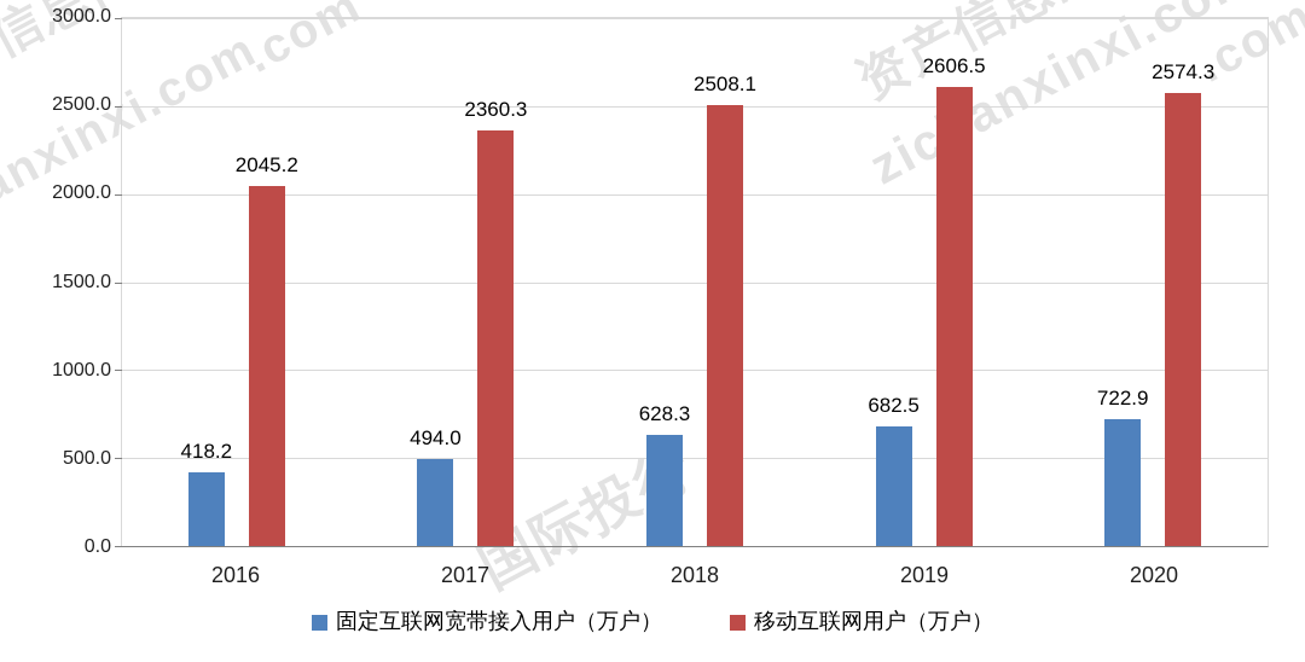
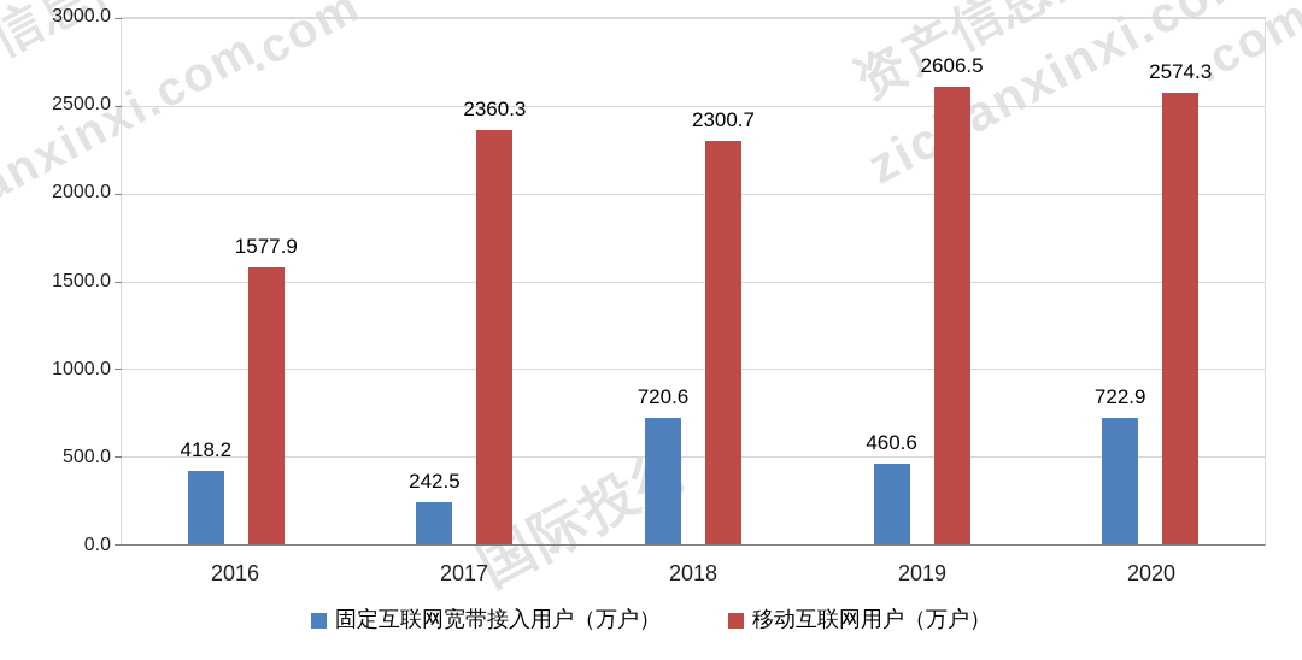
移动互联网用户（万户）/2016: 2045.2 -> 1577.9
固定互联网宽带接入用户（万户）/2017: 494.0 -> 242.5
固定互联网宽带接入用户（万户）/2018: 628.3 -> 720.6
移动互联网用户（万户）/2018: 2508.1 -> 2300.7
固定互联网宽带接入用户（万户）/2019: 682.5 -> 460.6
